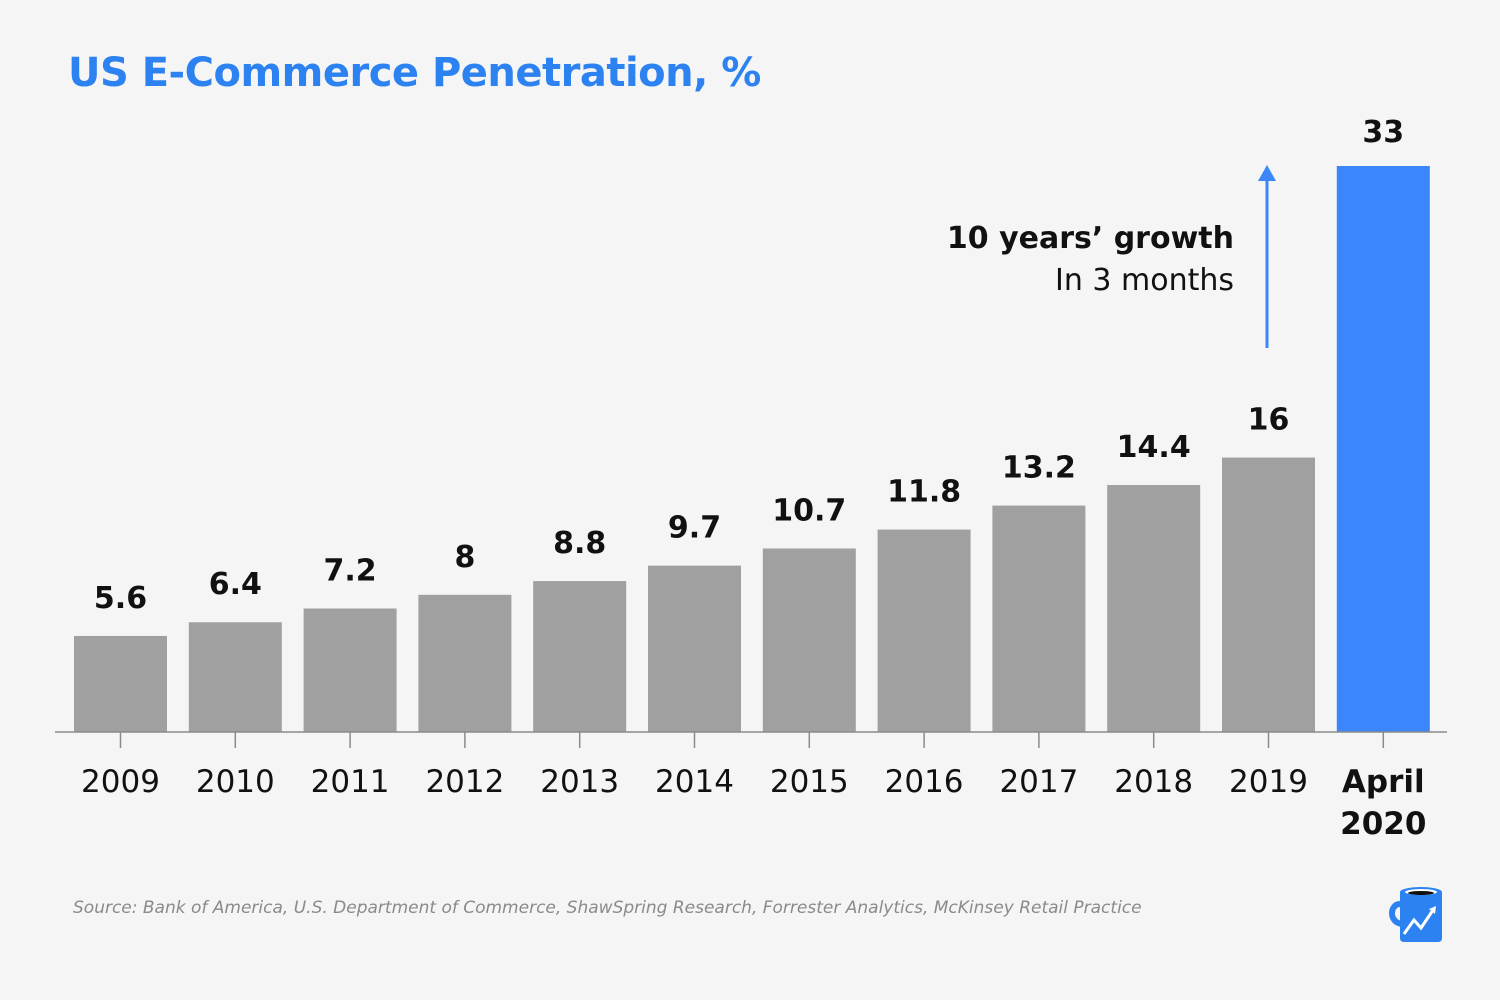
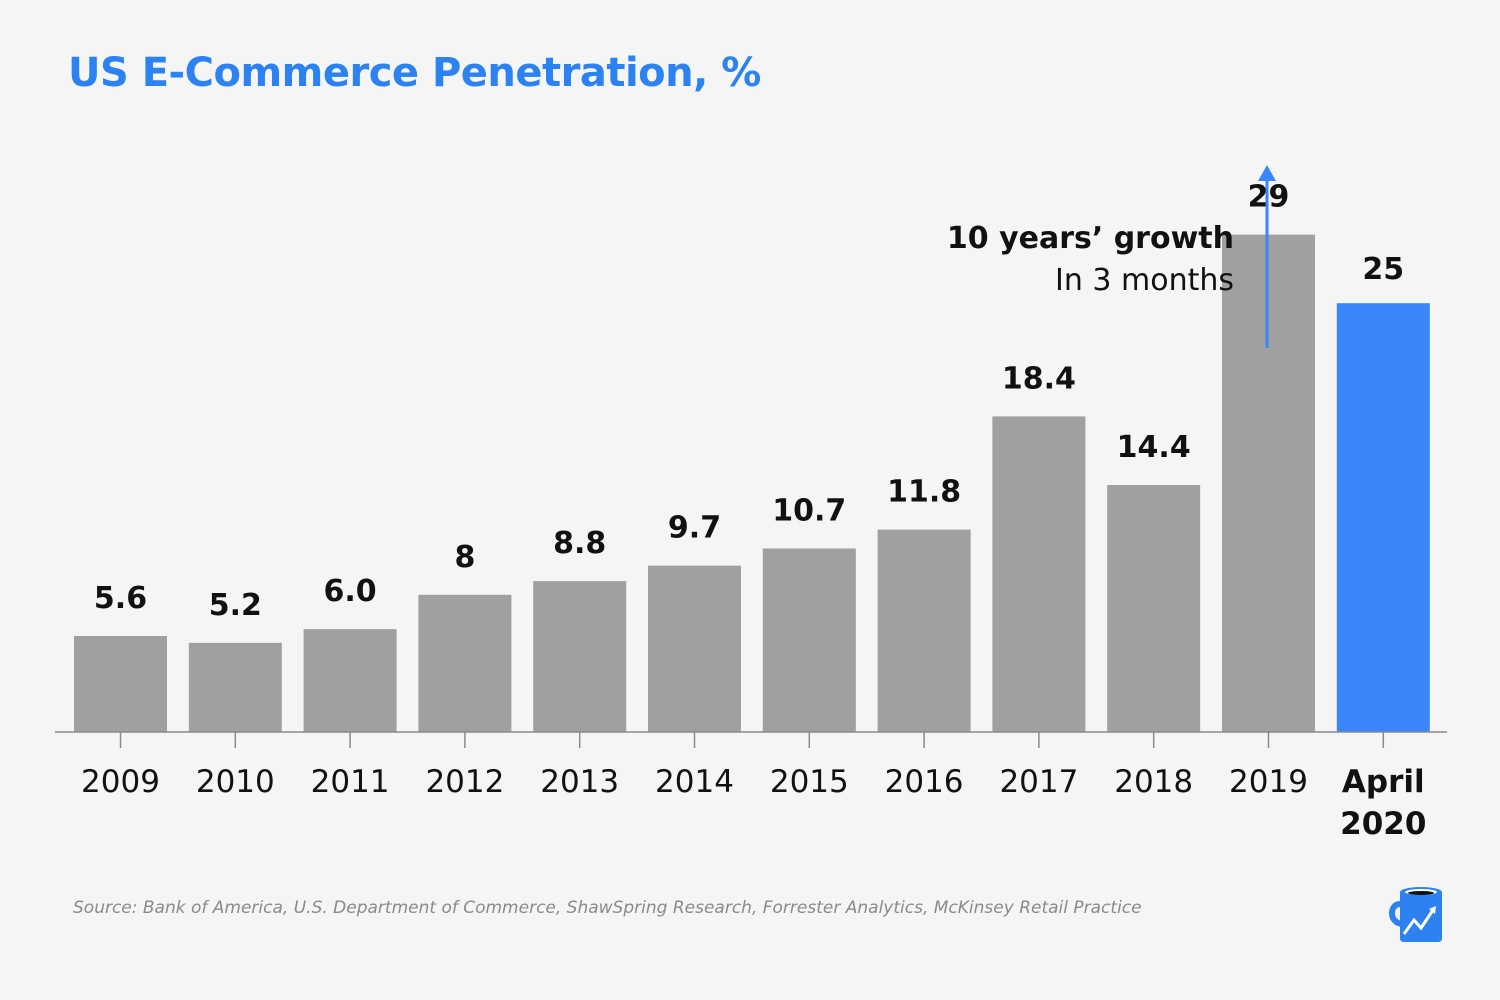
2010: 6.4 -> 5.2
2011: 7.2 -> 6.0
2017: 13.2 -> 18.4
2019: 16 -> 29
April 2020: 33 -> 25
